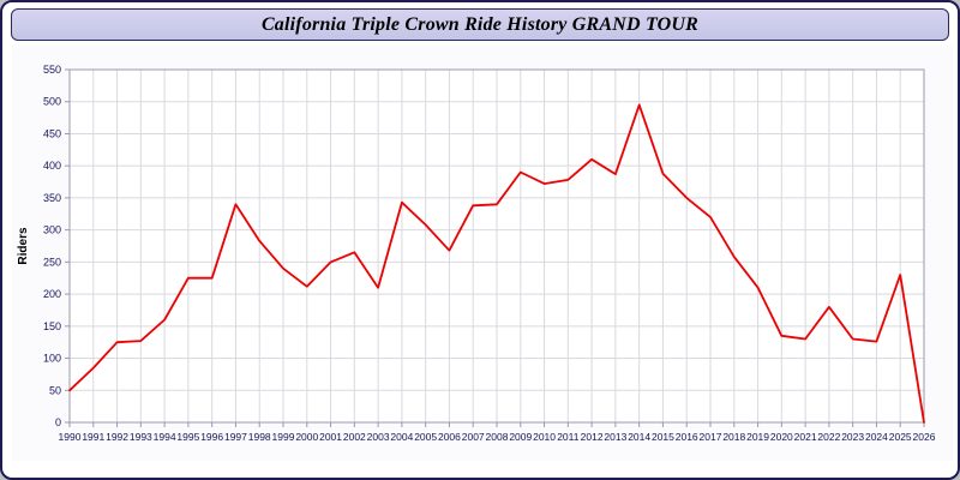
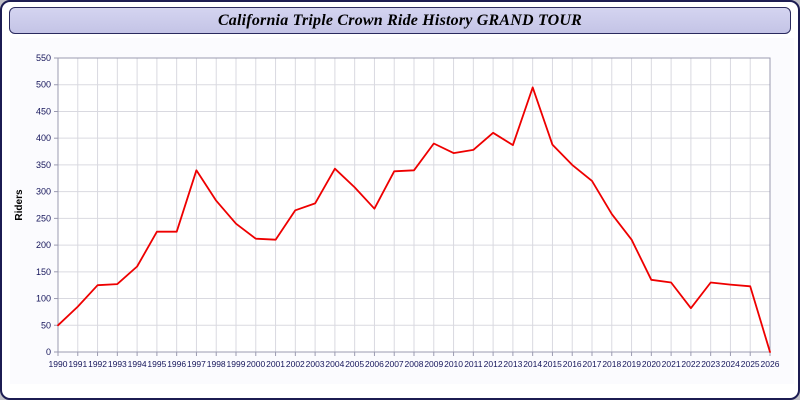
2001: 250 -> 210
2003: 210 -> 280
2022: 180 -> 80
2025: 230 -> 120
